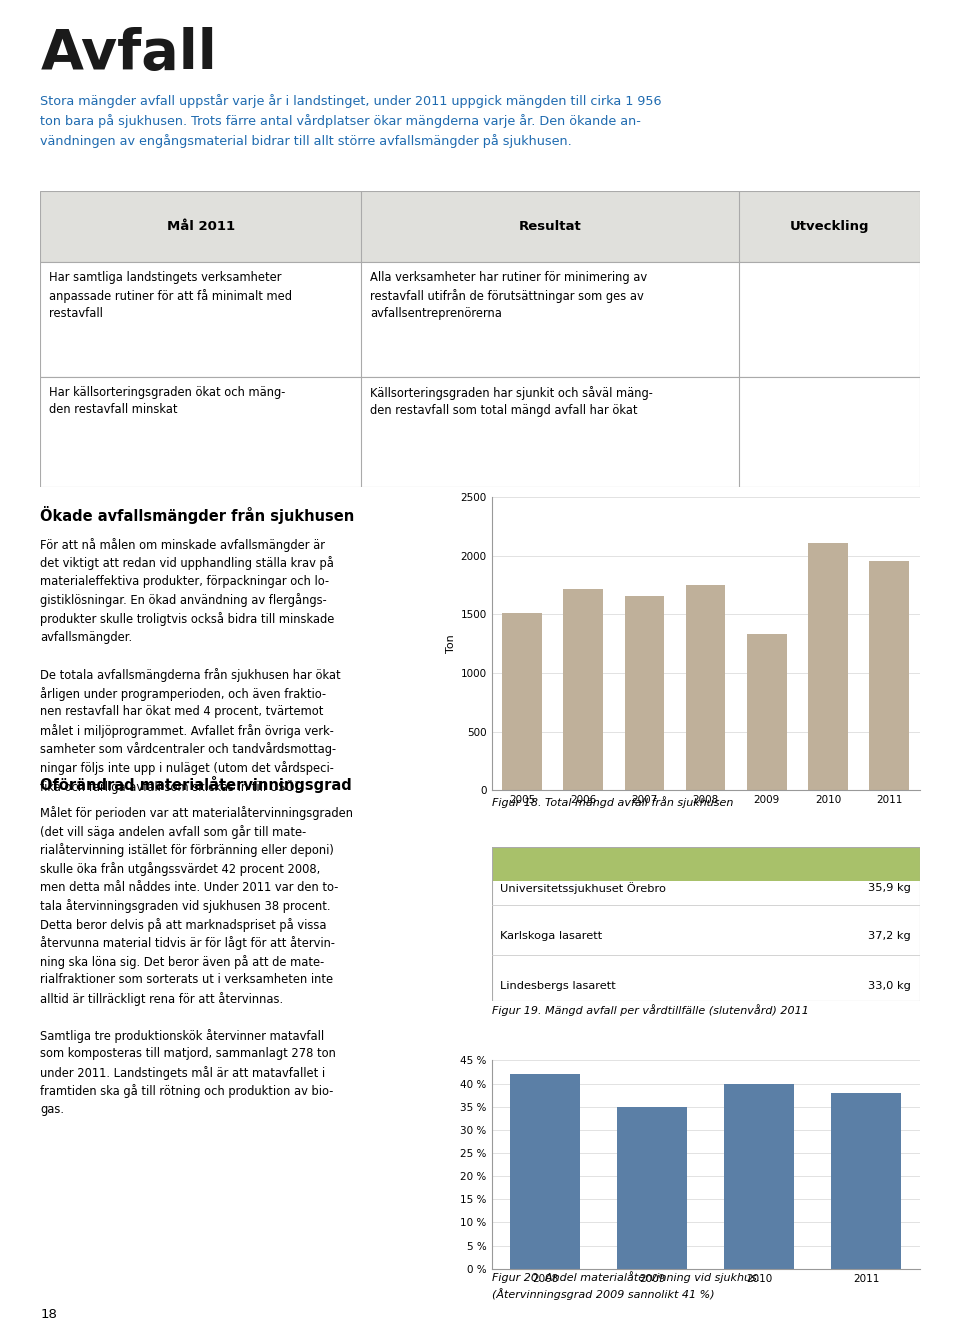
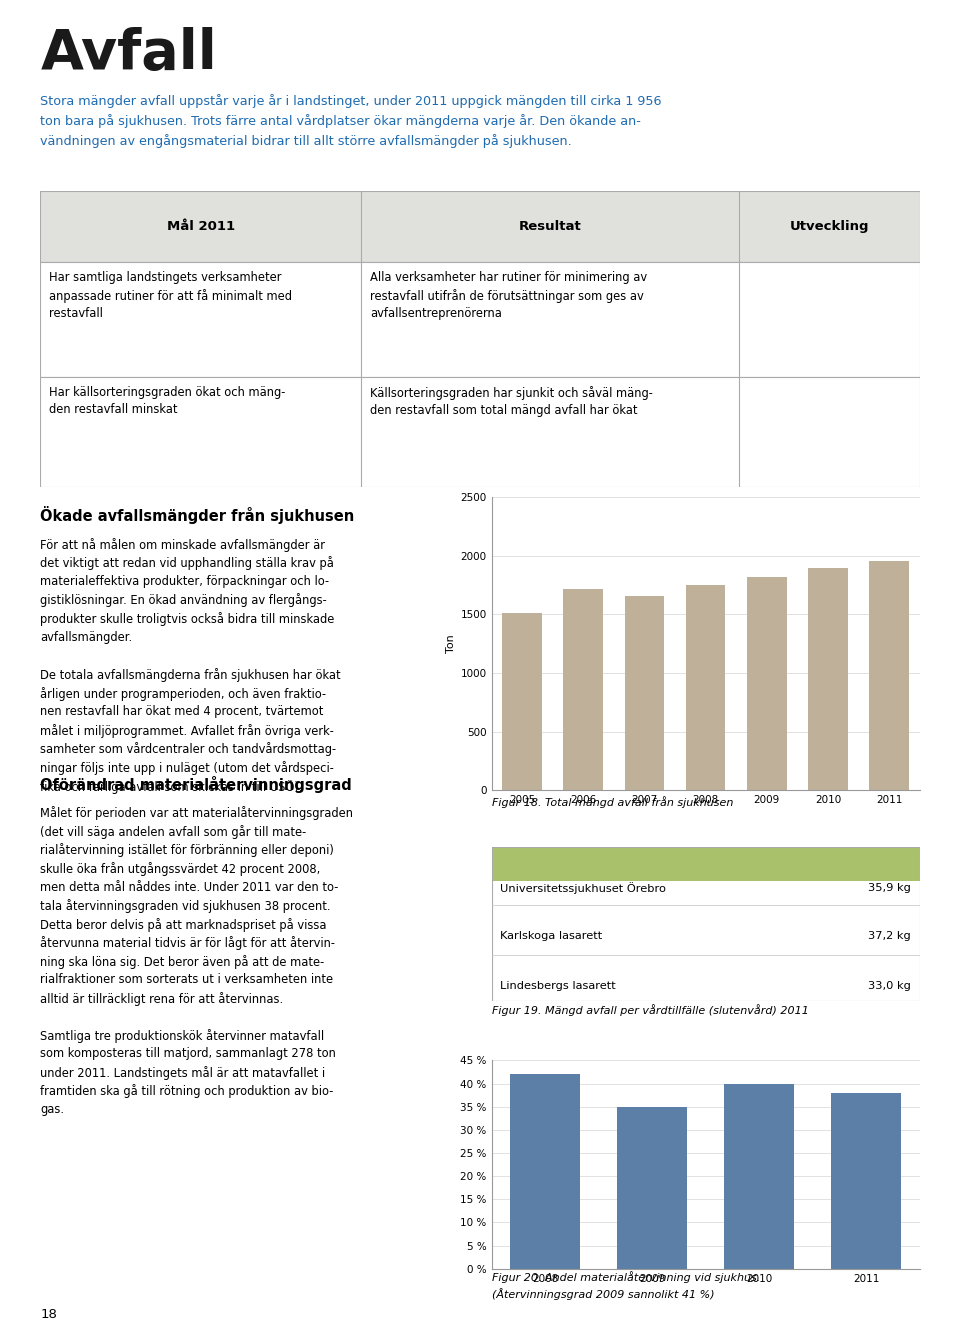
2009: 1330 -> 1820
2010: 2110 -> 1900
